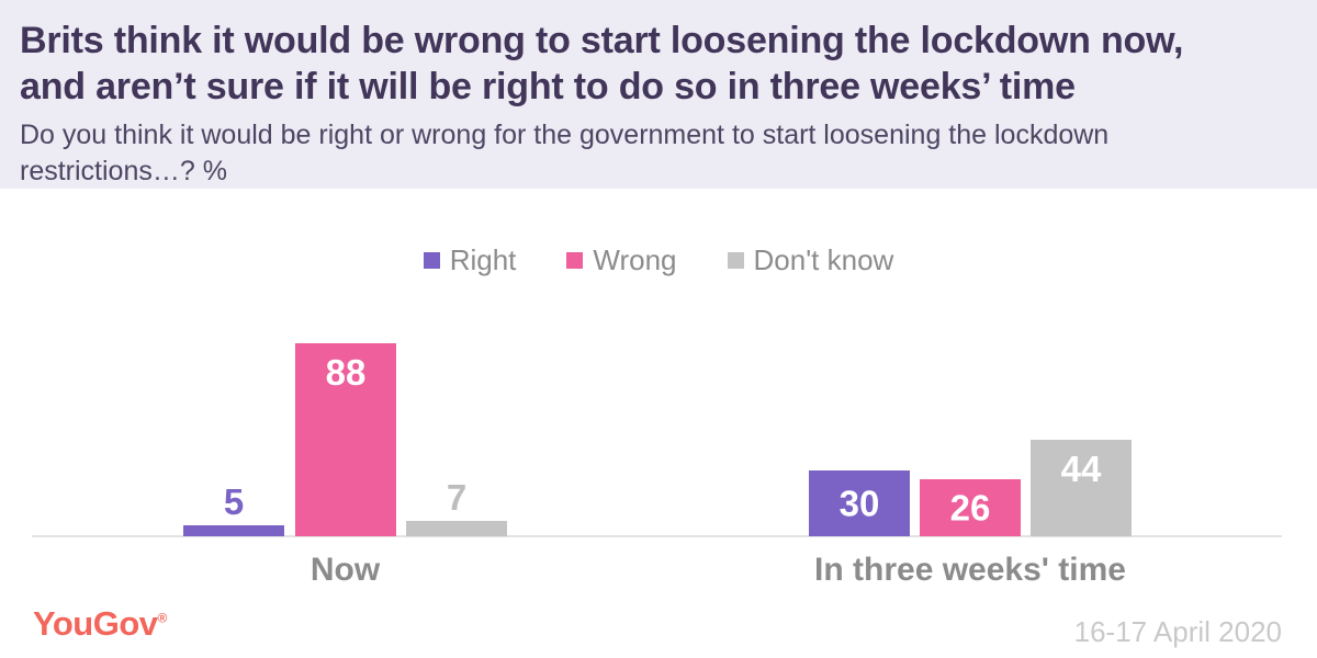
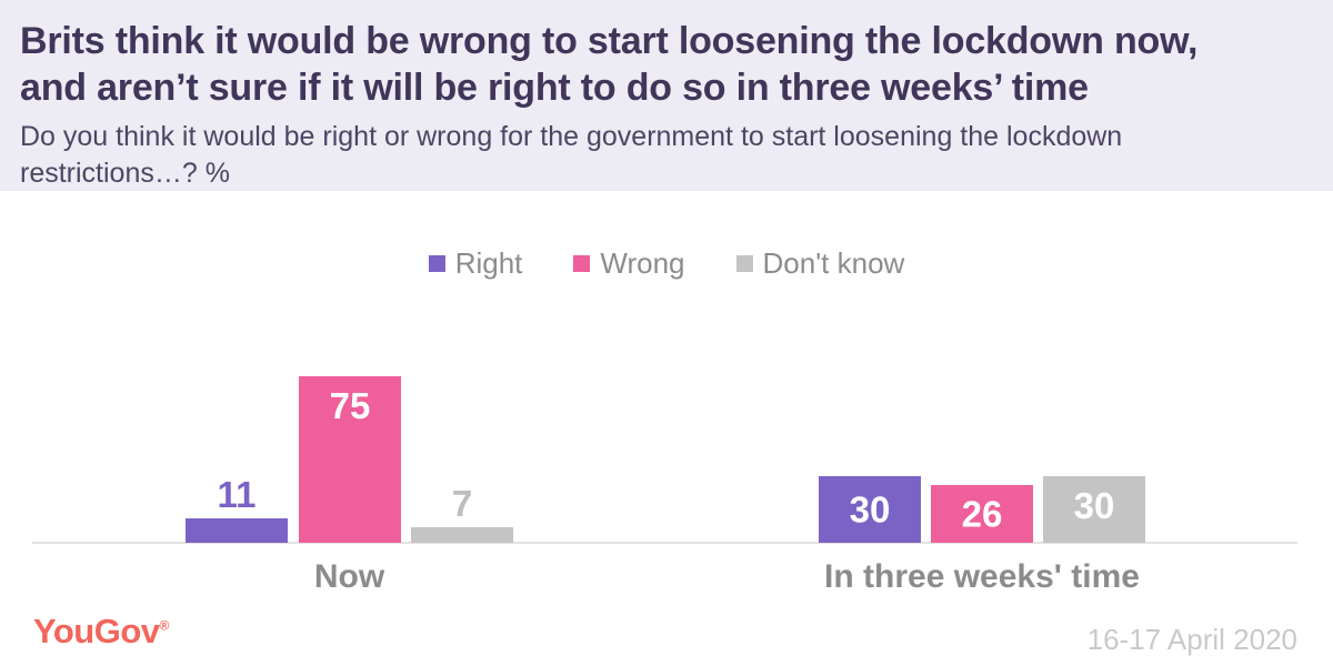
Right/Now: 5 -> 11
Wrong/Now: 88 -> 75
Don't know/In three weeks' time: 44 -> 30
